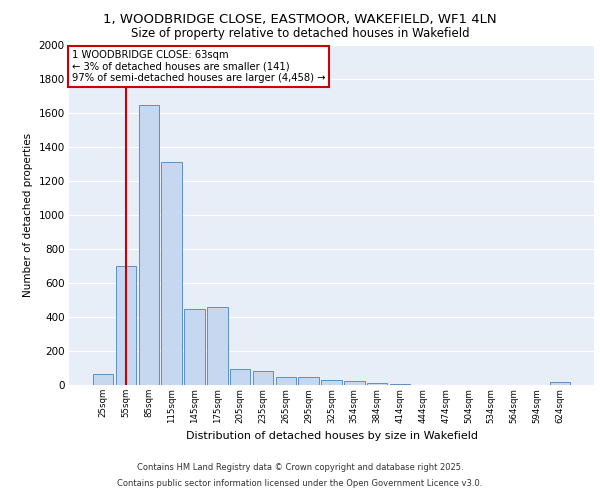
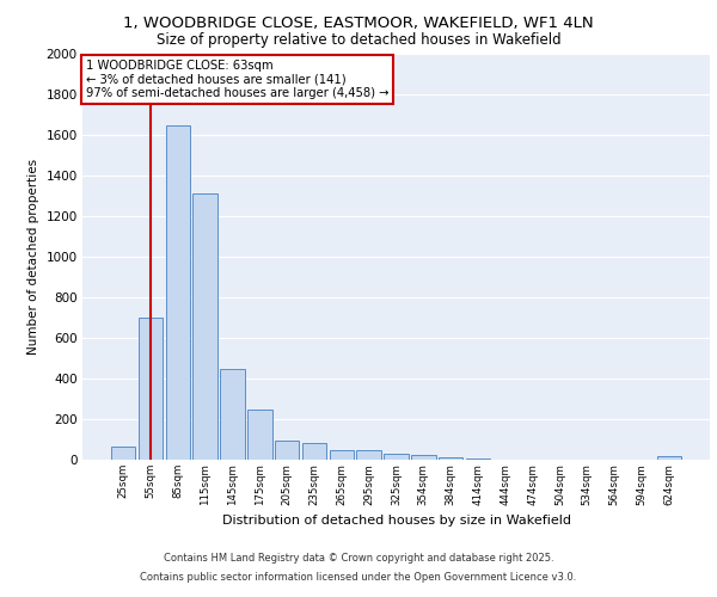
175sqm: 460 -> 250
